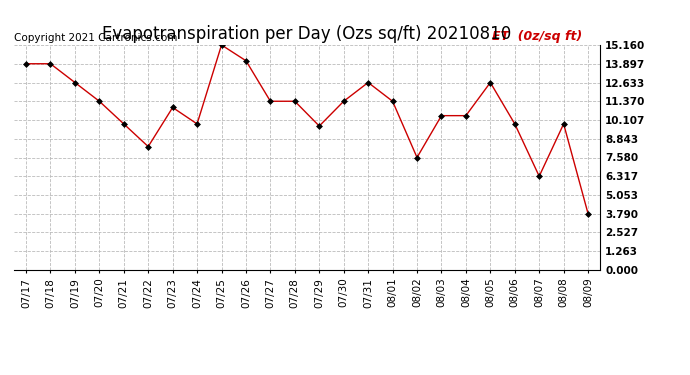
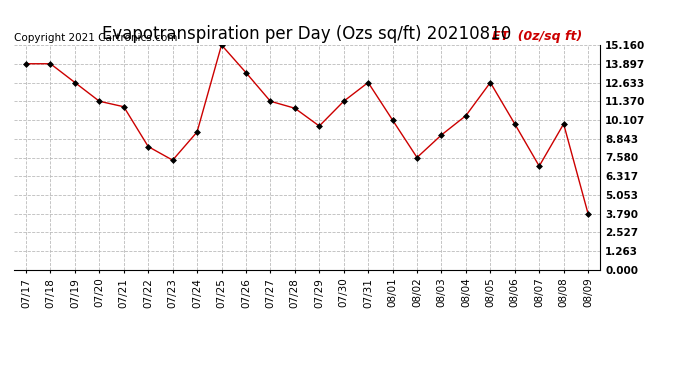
07/21: 9.8 -> 11.0
07/23: 10.9 -> 7.4
07/24: 9.8 -> 9.3
07/26: 14.1 -> 13.3
07/28: 11.4 -> 10.9
08/01: 11.4 -> 10.1
08/03: 10.4 -> 9.1
08/07: 6.3 -> 7.0
